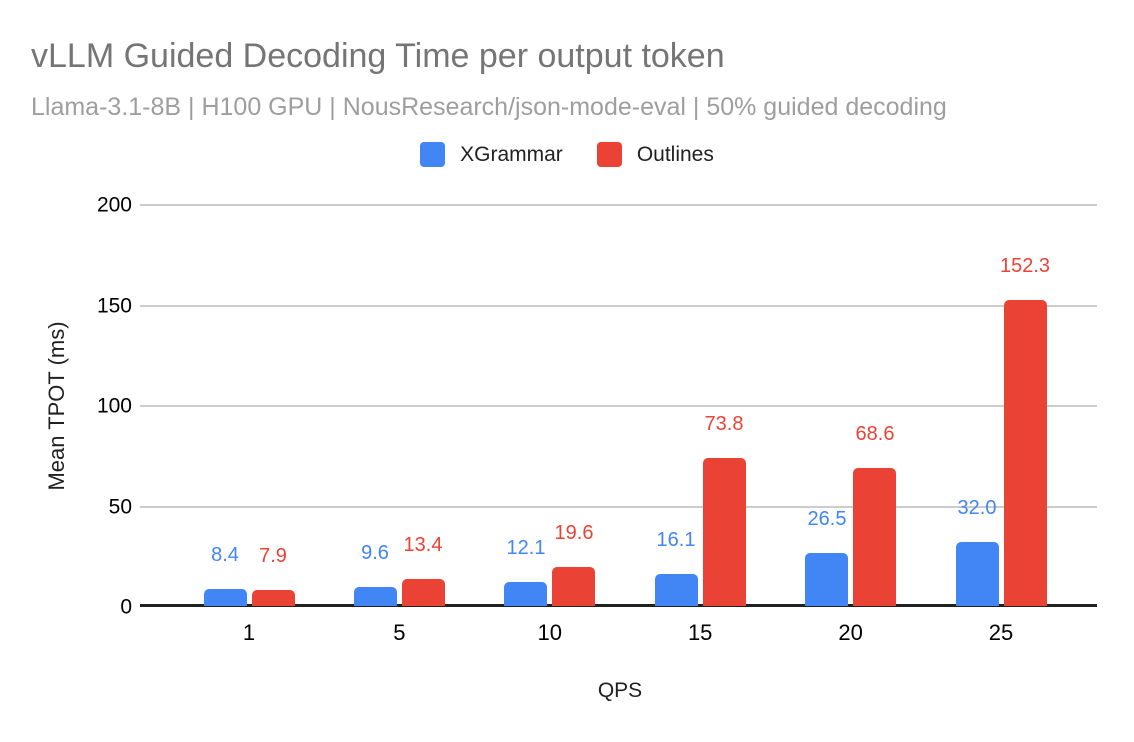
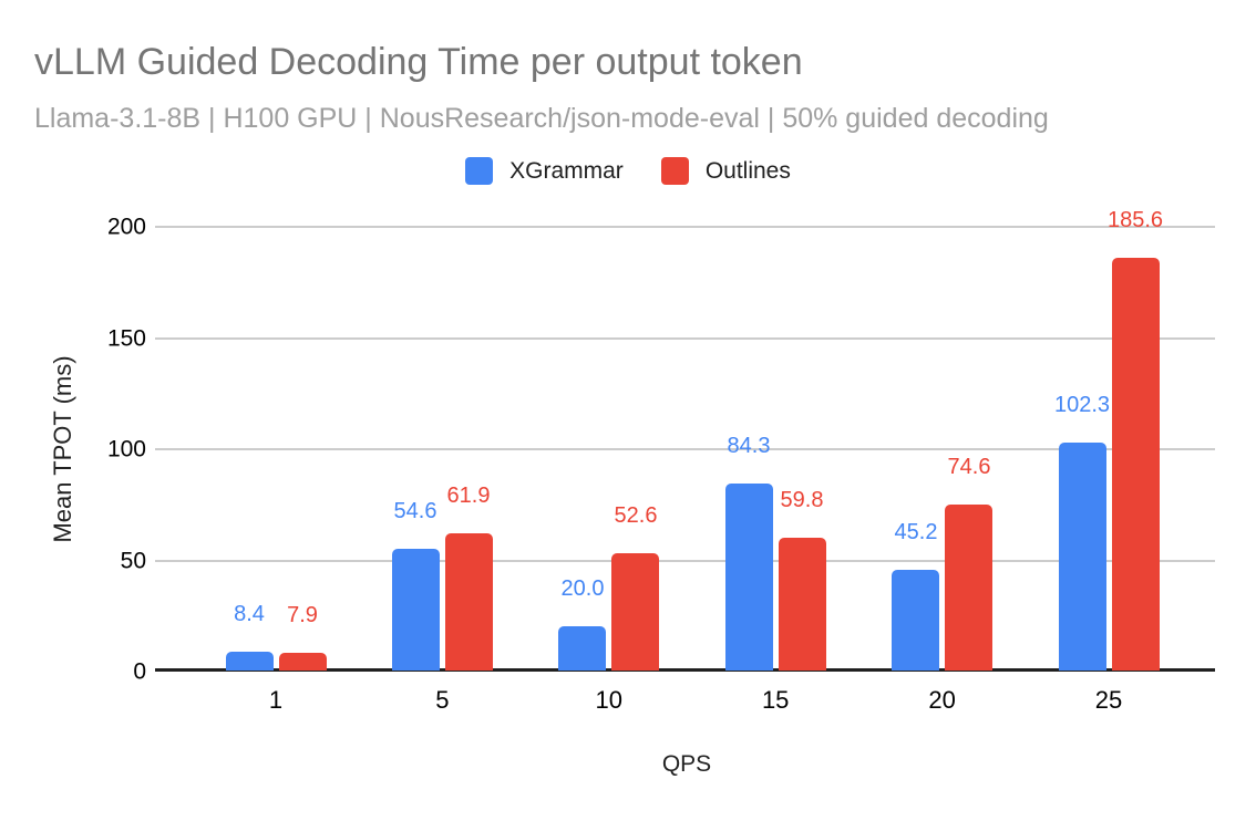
XGrammar/5: 9.6 -> 54.6
Outlines/5: 13.4 -> 61.9
XGrammar/10: 12.1 -> 20.0
Outlines/10: 19.6 -> 52.6
XGrammar/15: 16.1 -> 84.3
Outlines/15: 73.8 -> 59.8
XGrammar/20: 26.5 -> 45.2
Outlines/20: 68.6 -> 74.6
XGrammar/25: 32.0 -> 102.3
Outlines/25: 152.3 -> 185.6
